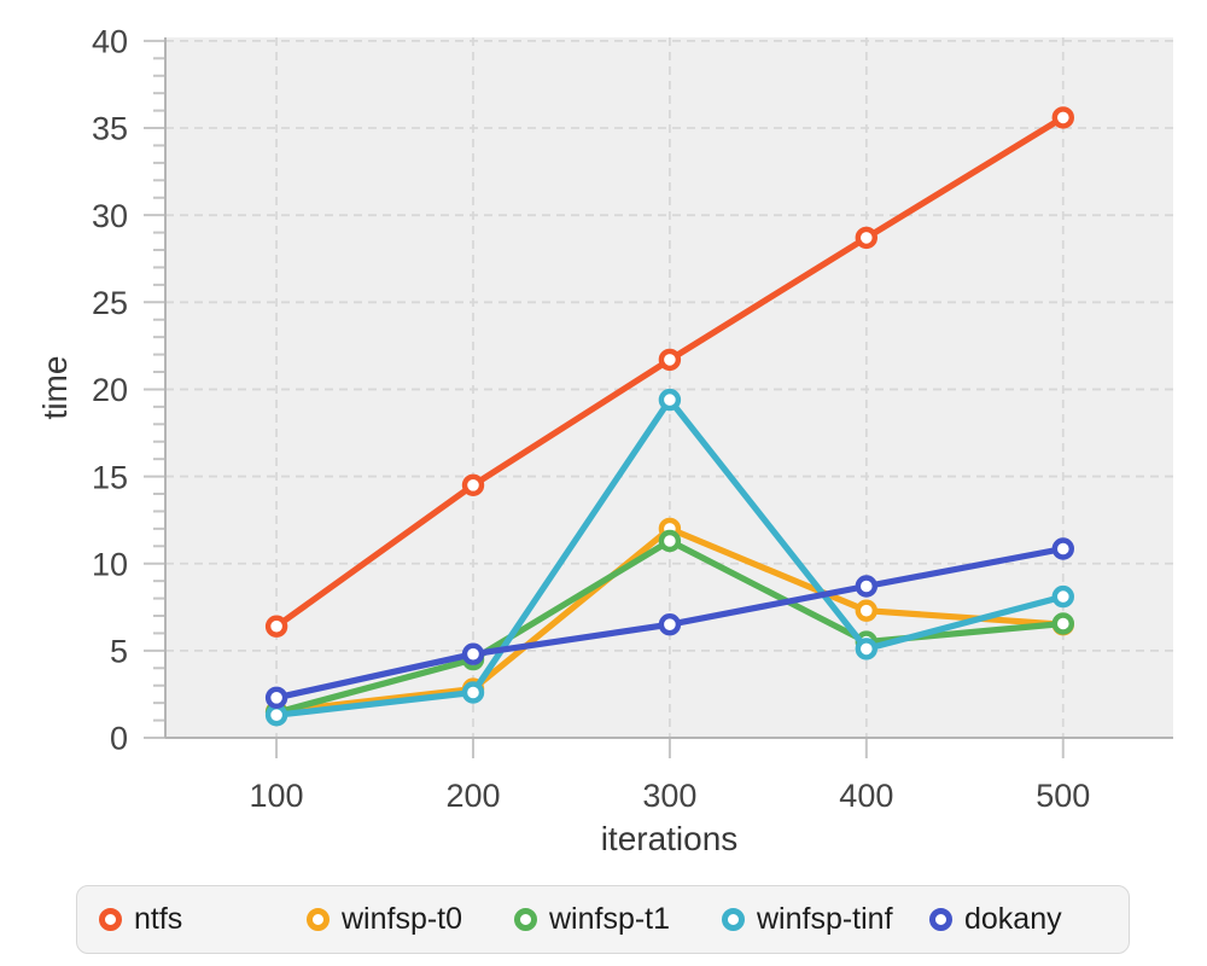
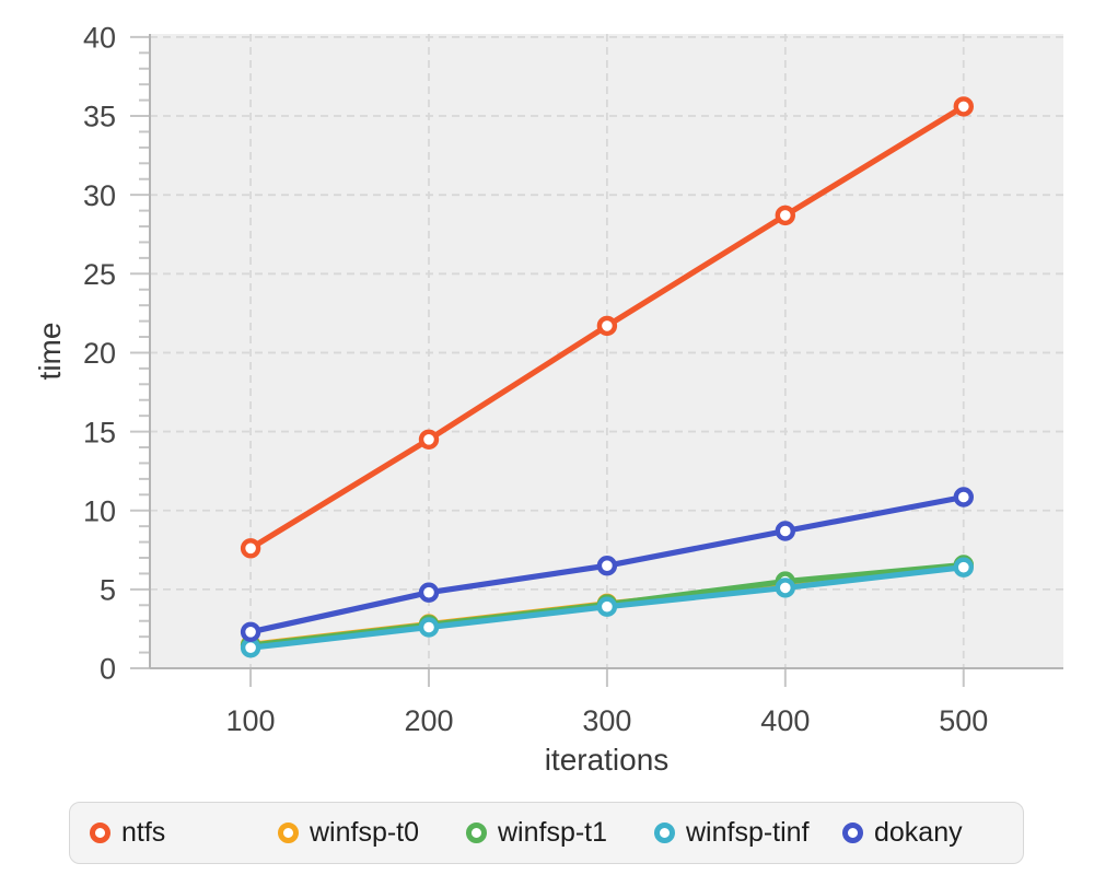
ntfs/100: 6.4 -> 7.6
winfsp-t1/200: 4.5 -> 2.8
winfsp-t0/300: 12.0 -> 4.1
winfsp-t1/300: 11.3 -> 4.0
winfsp-tinf/300: 19.4 -> 3.9
winfsp-t0/400: 7.3 -> 5.2
winfsp-tinf/500: 8.1 -> 6.4
